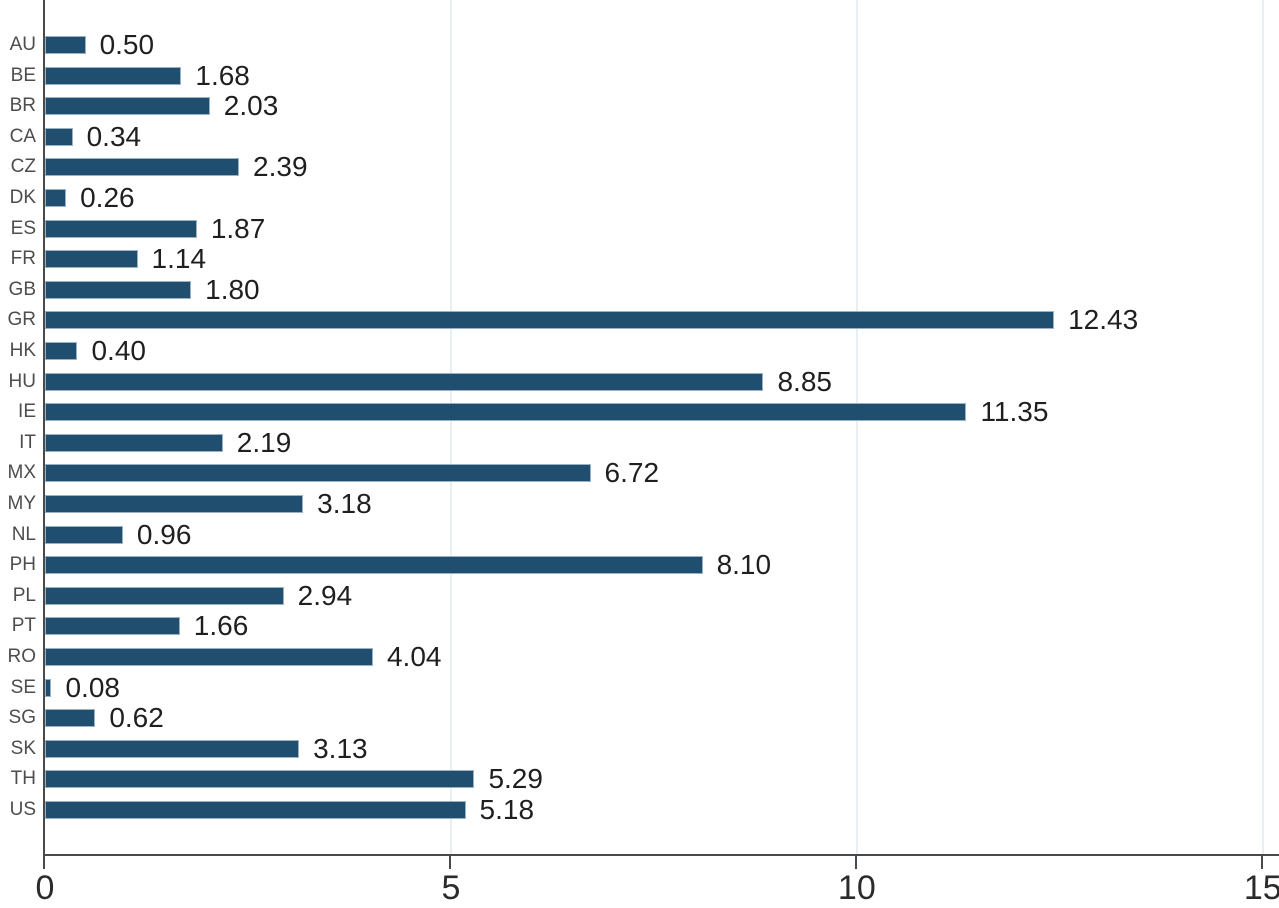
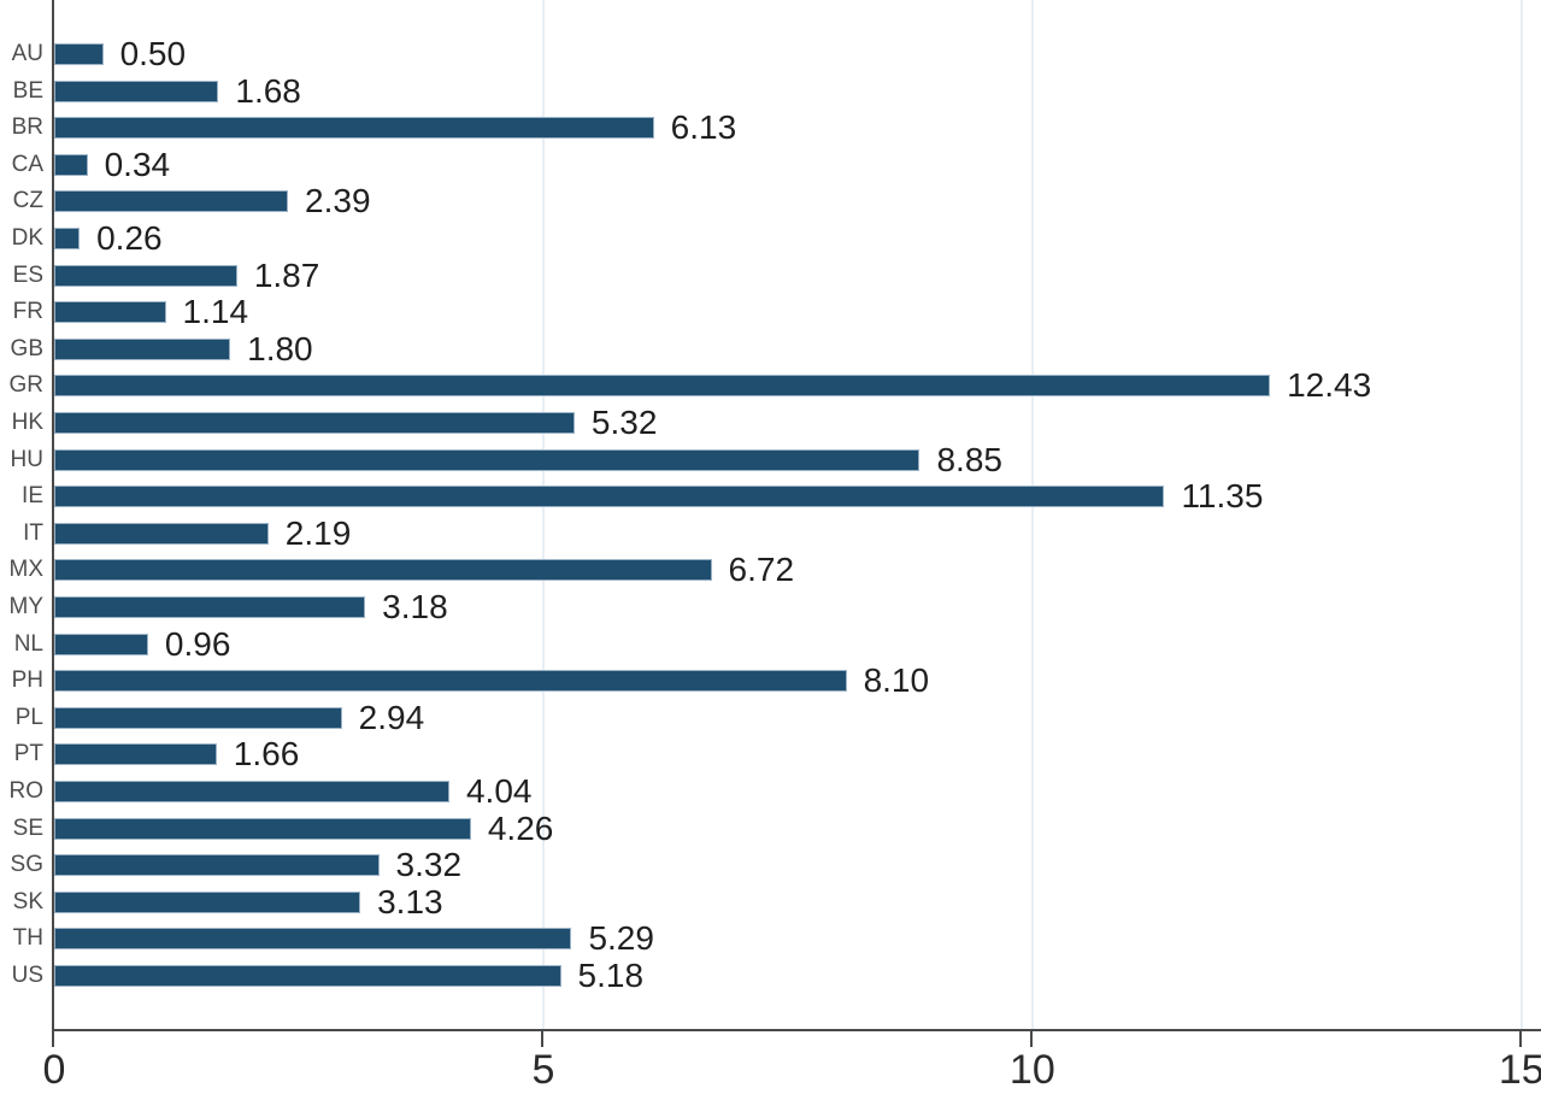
BR: 2.03 -> 6.13
HK: 0.40 -> 5.32
SE: 0.08 -> 4.26
SG: 0.62 -> 3.32
